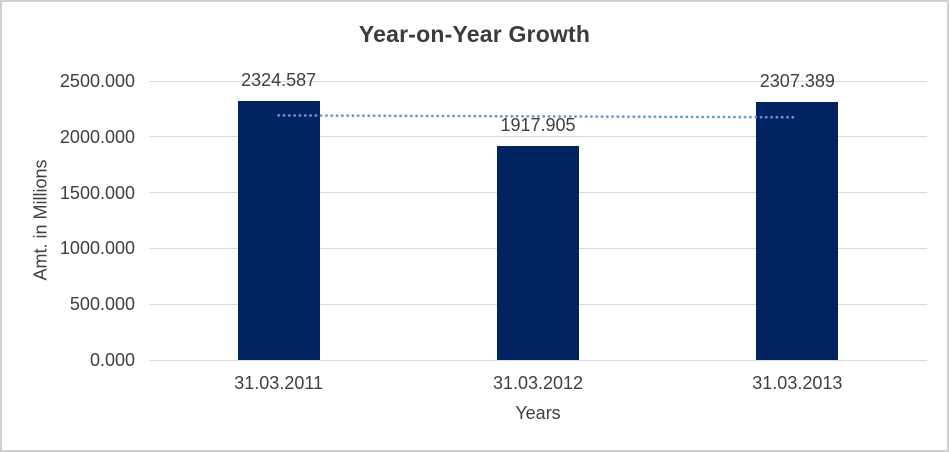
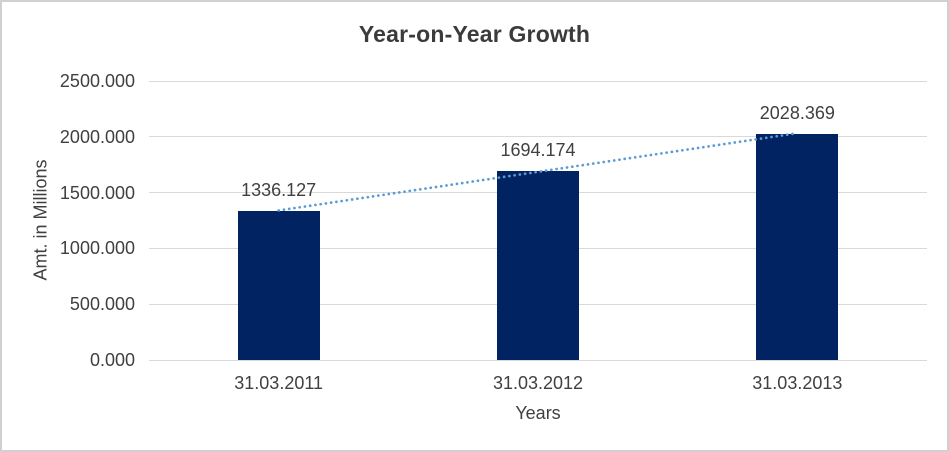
31.03.2011: 2324.587 -> 1336.127
31.03.2012: 1917.905 -> 1694.174
31.03.2013: 2307.389 -> 2028.369
